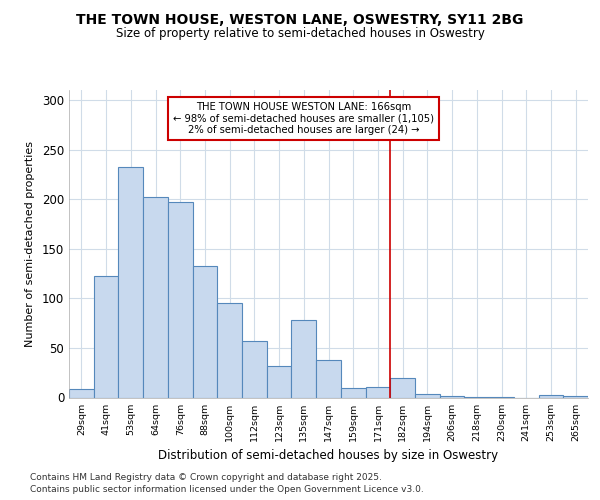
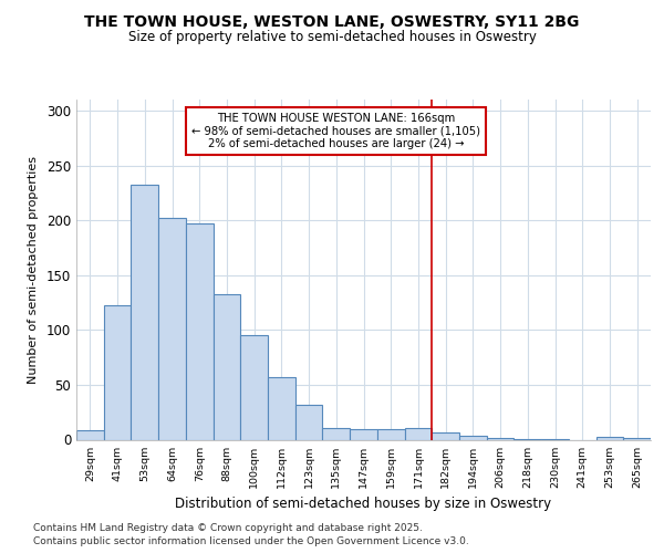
135sqm: 78 -> 11
147sqm: 38 -> 10
182sqm: 20 -> 7
